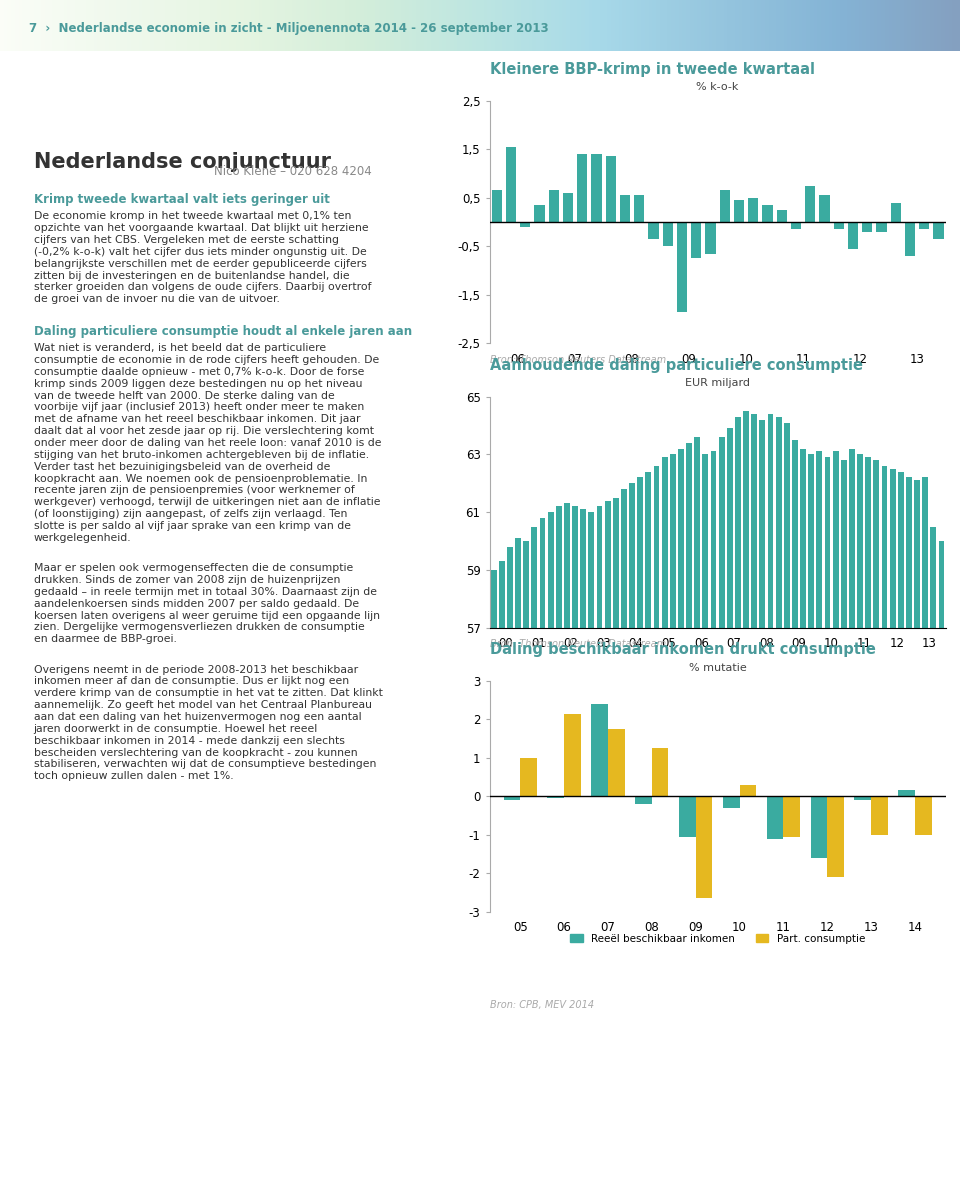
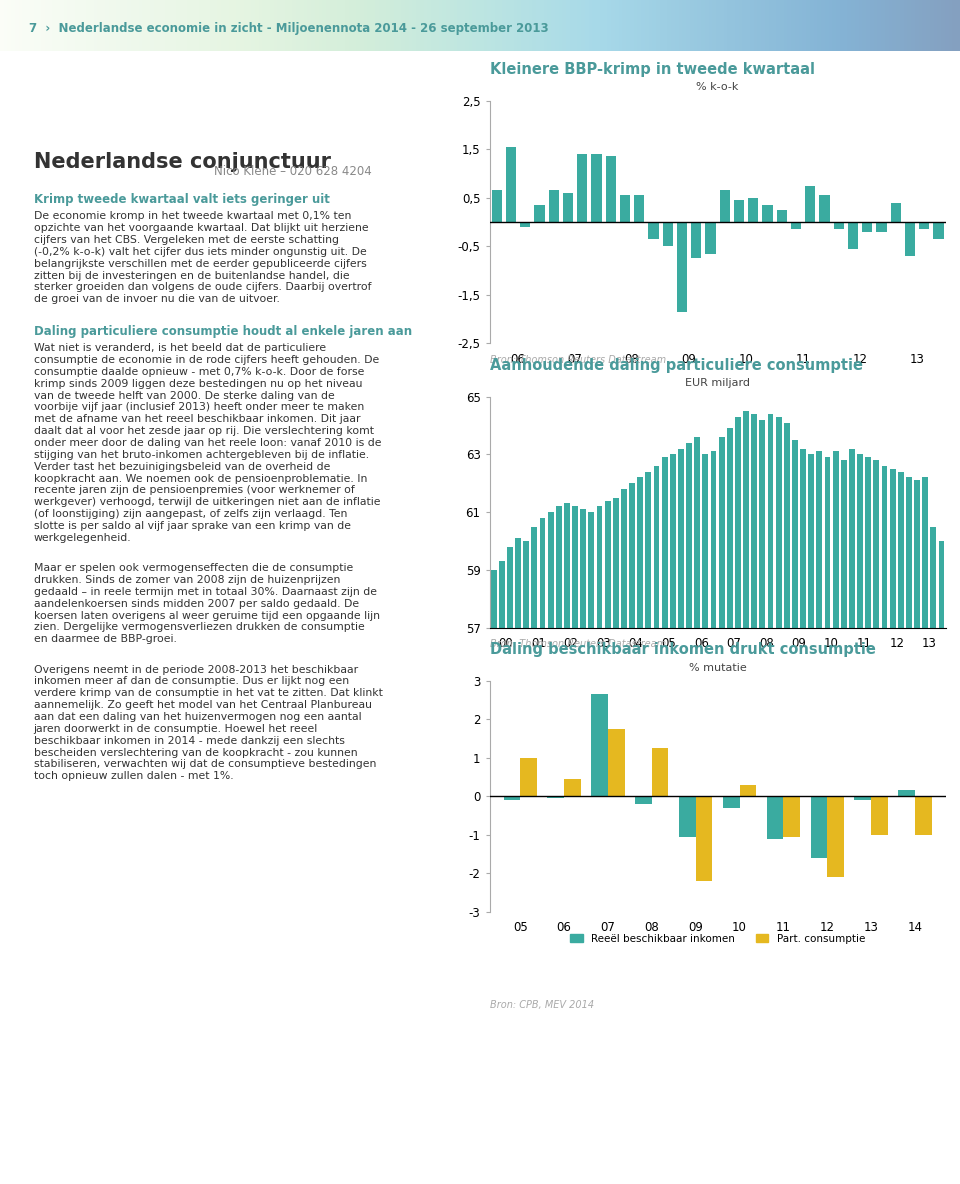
Part. consumptie/06: 2.15 -> 0.45
Reeël beschikbaar inkomen/07: 2.40 -> 2.65
Part. consumptie/09: -2.65 -> -2.20
